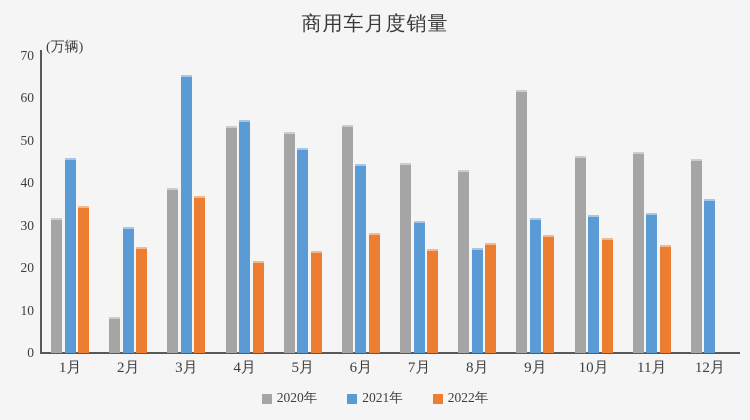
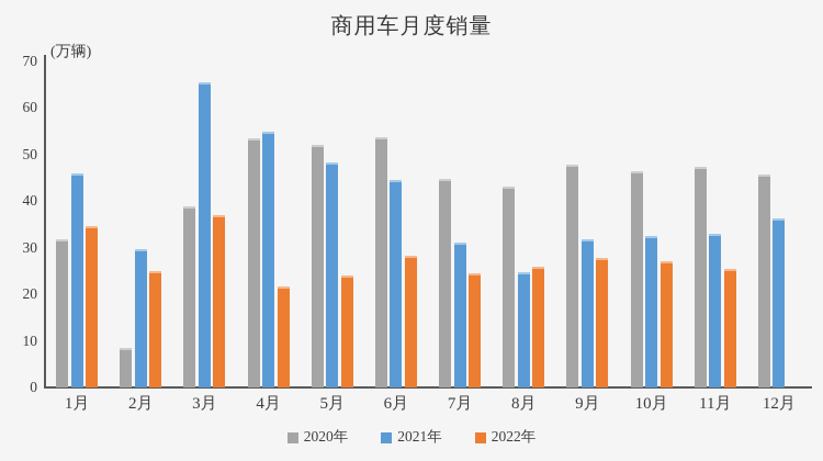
2020年/9月: 62 -> 48
